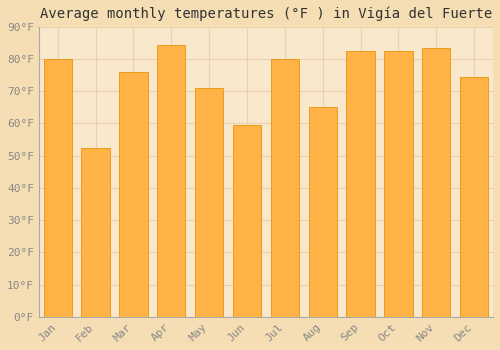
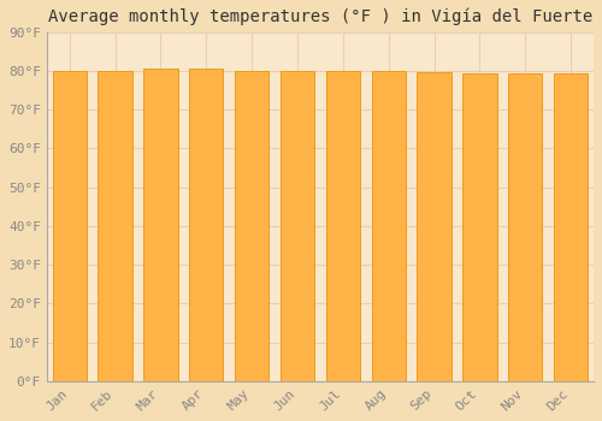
Feb: 52.5°F -> 80.1°F
Mar: 76.0°F -> 80.6°F
Apr: 84.5°F -> 80.6°F
May: 71.0°F -> 80.1°F
Jun: 59.5°F -> 80.1°F
Aug: 65.0°F -> 79.9°F
Sep: 82.5°F -> 79.7°F
Oct: 82.5°F -> 79.3°F
Nov: 83.5°F -> 79.3°F
Dec: 74.5°F -> 79.3°F
